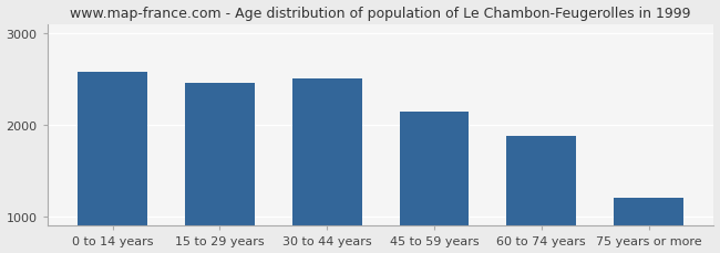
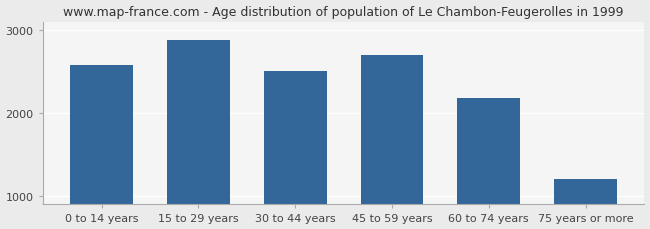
15 to 29 years: 2460 -> 2880
45 to 59 years: 2140 -> 2700
60 to 74 years: 1880 -> 2180
